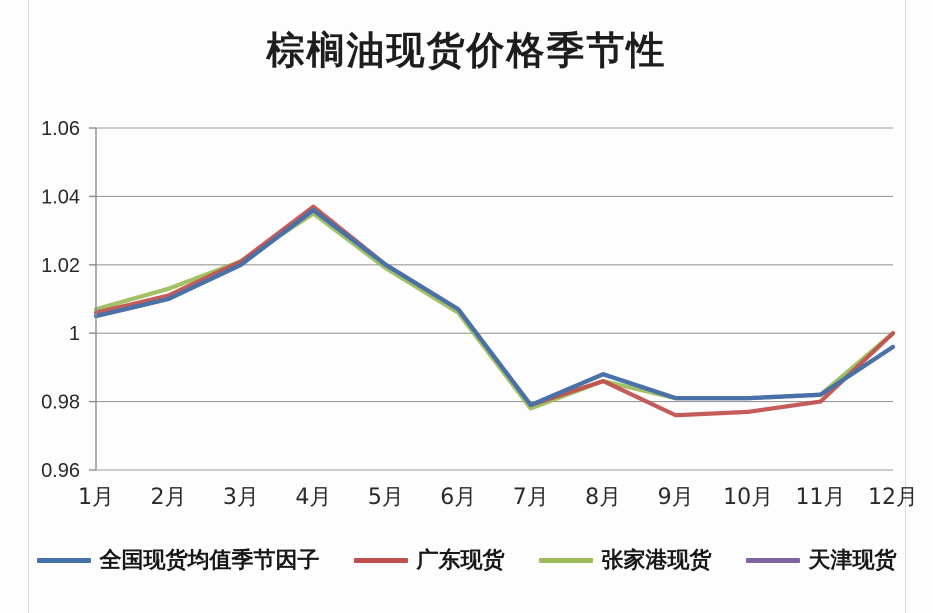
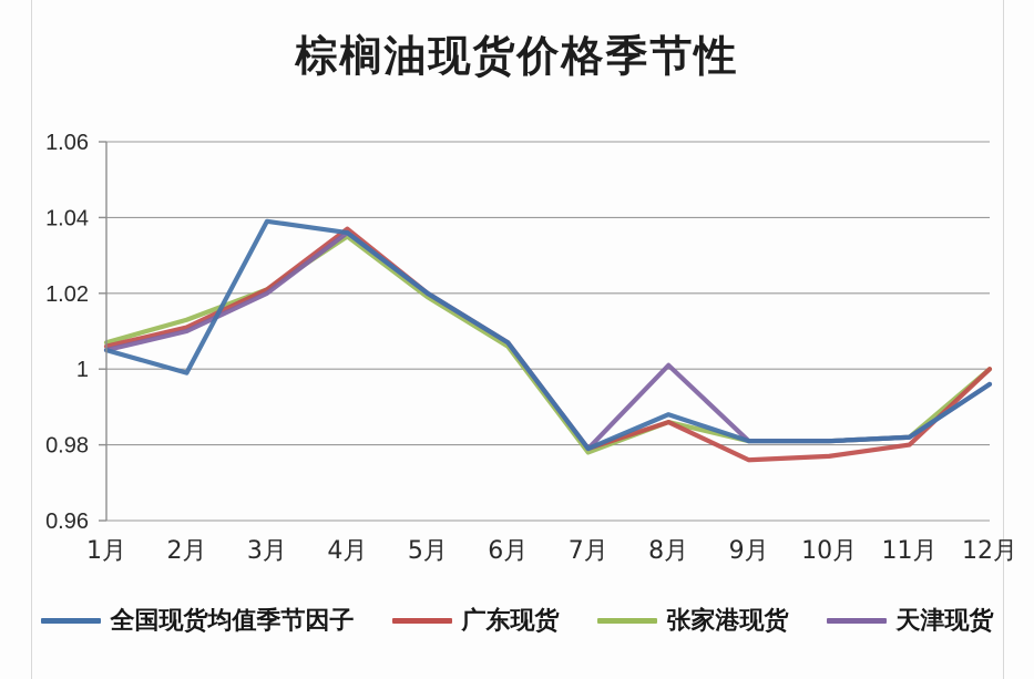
全国现货均值季节因子/2月: 1.010 -> 0.999
全国现货均值季节因子/3月: 1.020 -> 1.039
天津现货/8月: 0.988 -> 1.001
